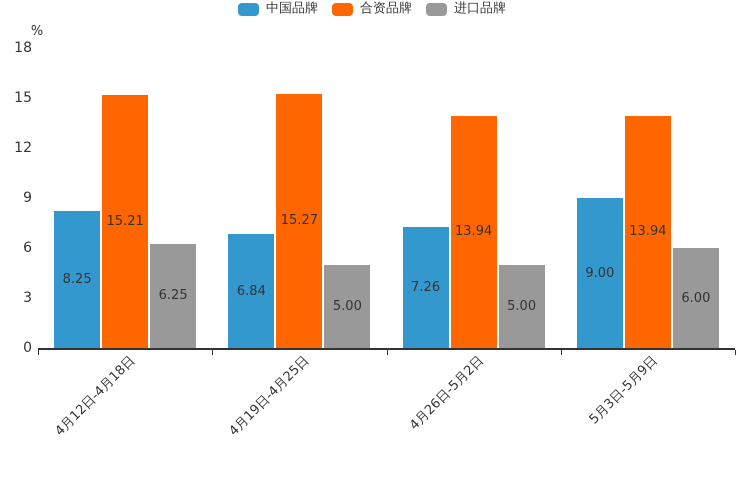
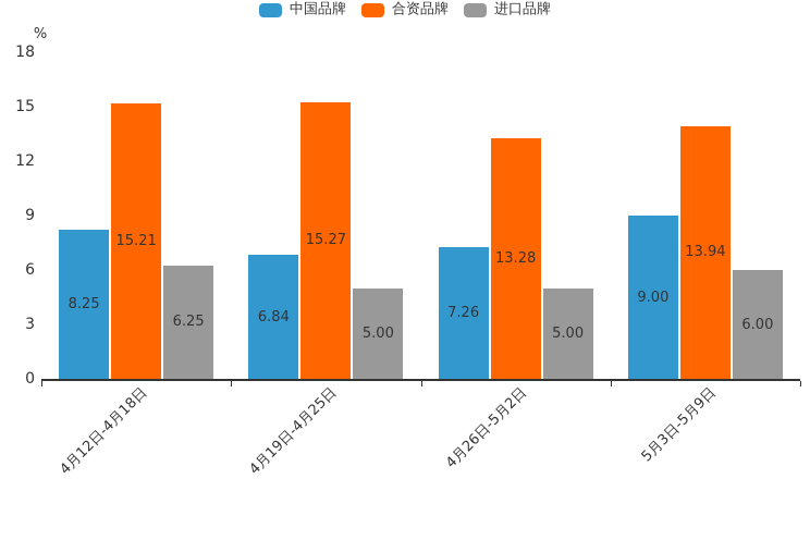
合资品牌/4月26日-5月2日: 13.94 -> 13.28
